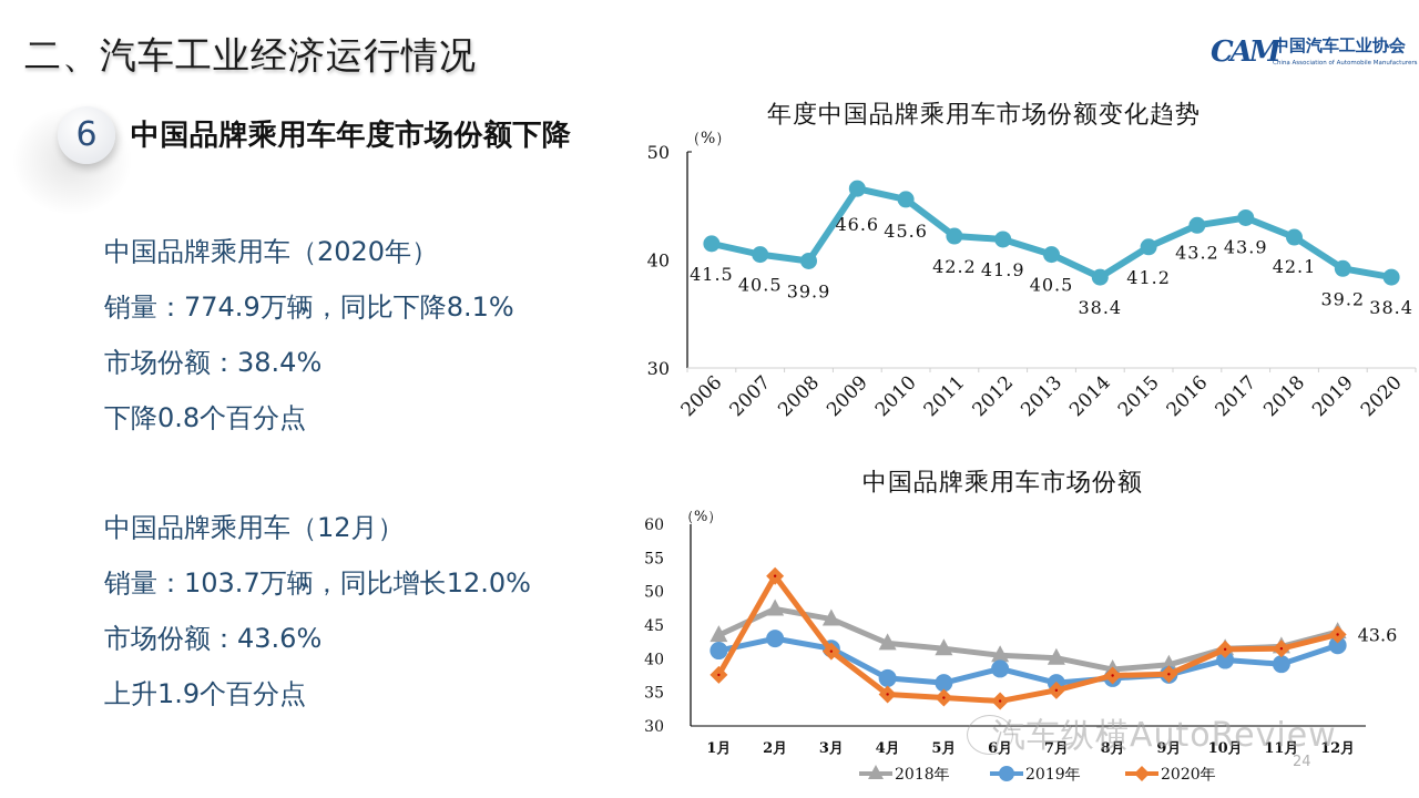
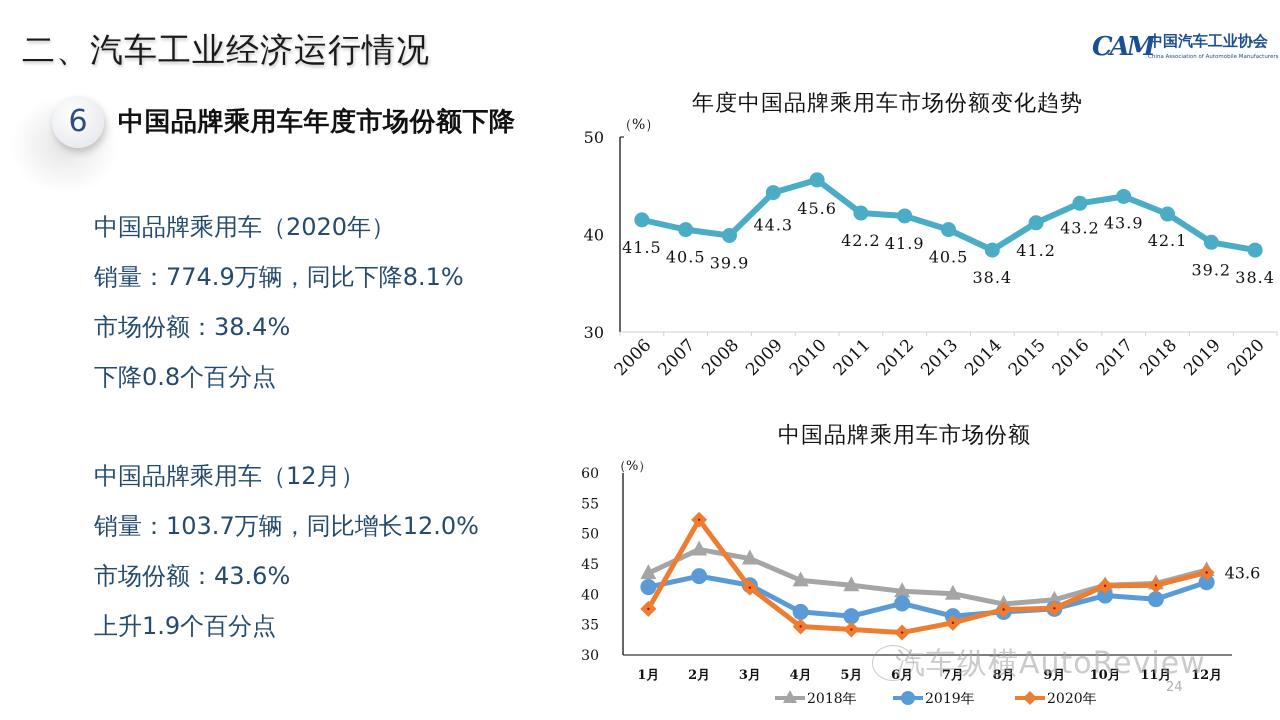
年度中国品牌乘用车市场份额变化趋势/2009: 46.6 -> 44.3
